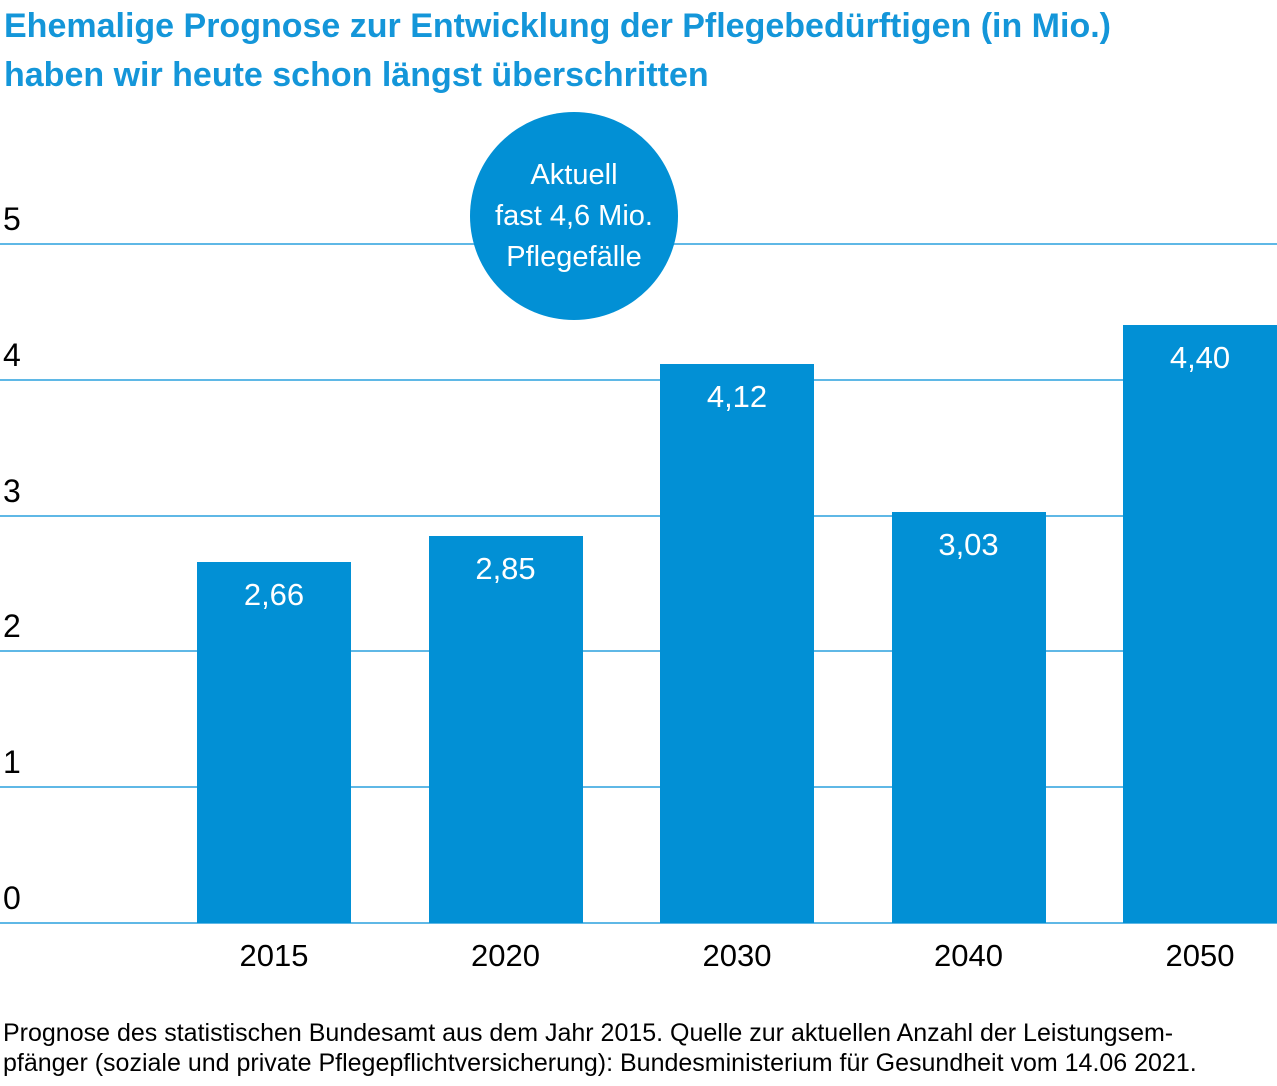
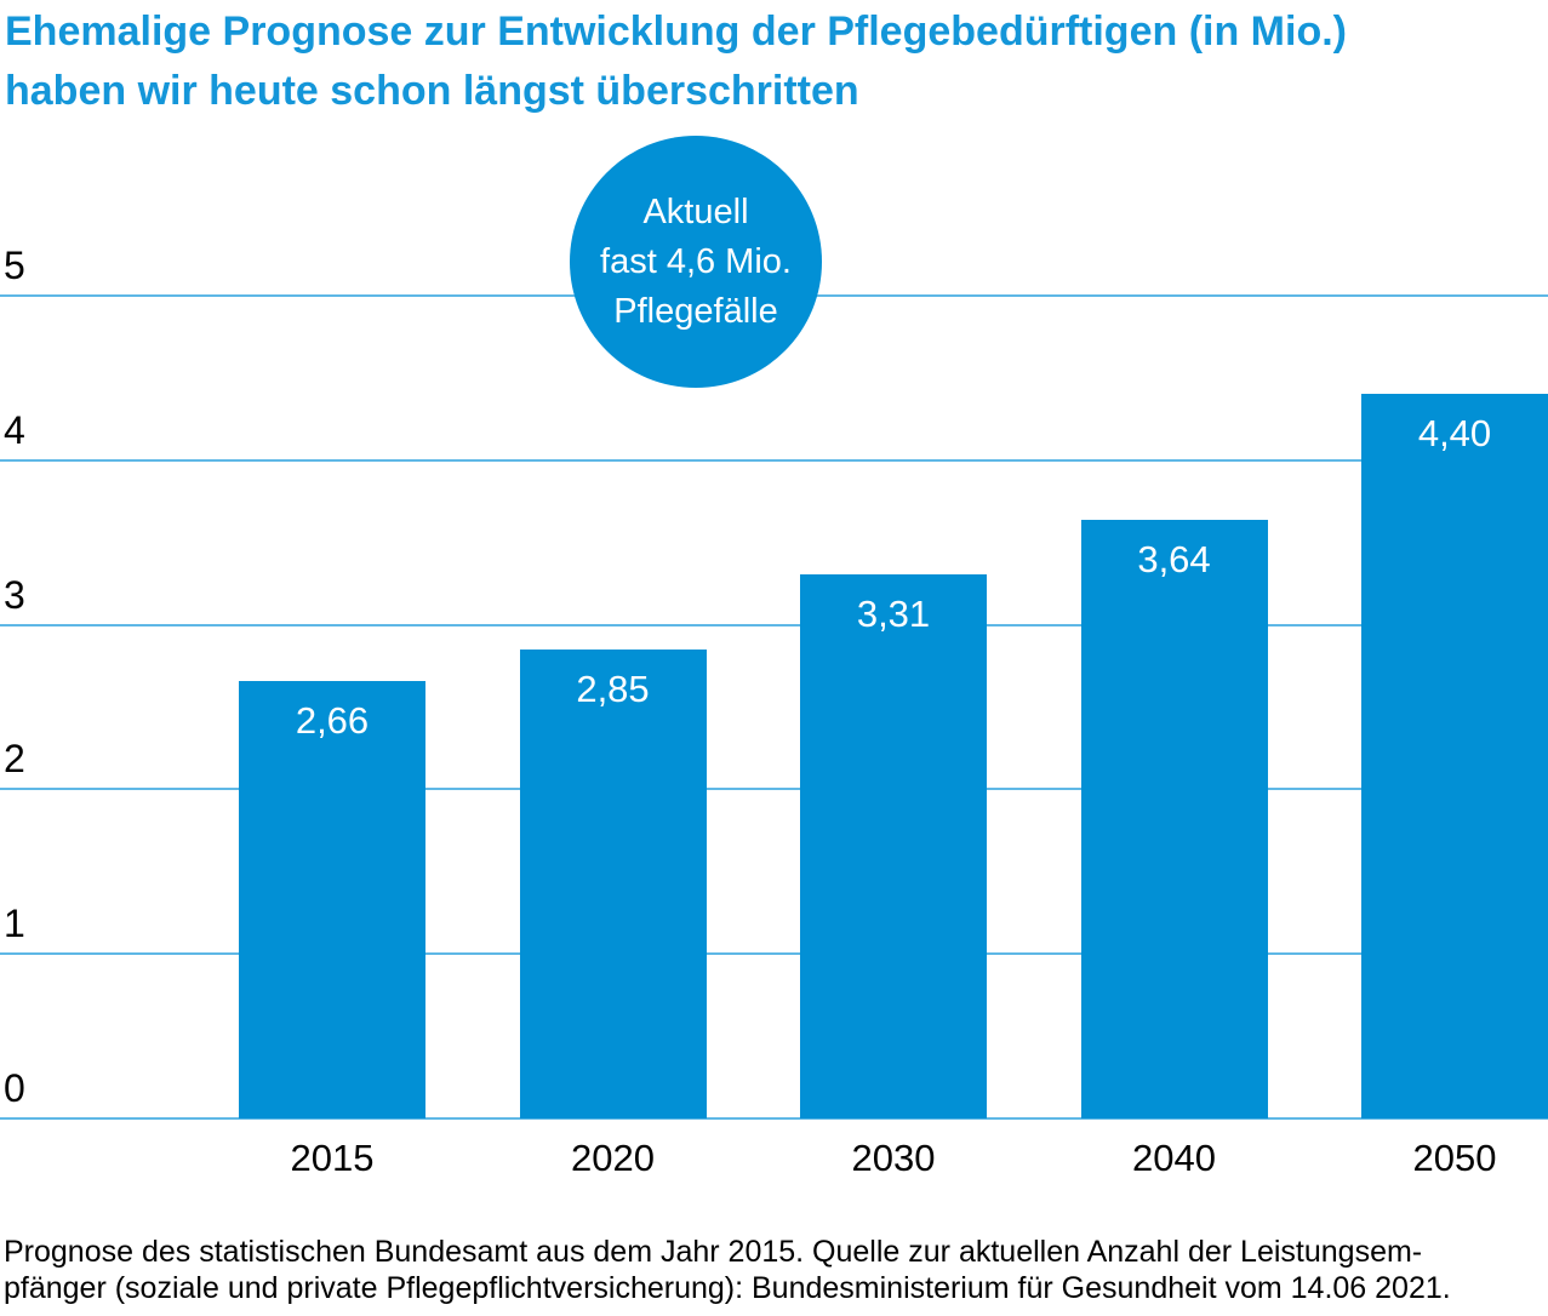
2030: 4,12 -> 3,31
2040: 3,03 -> 3,64
